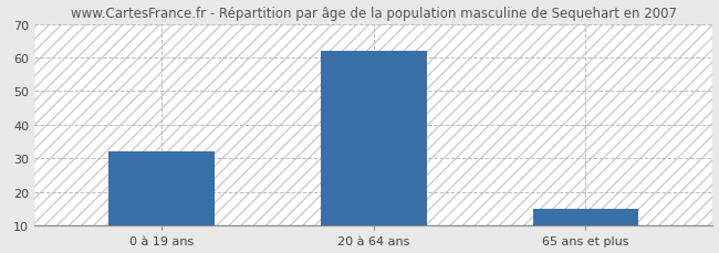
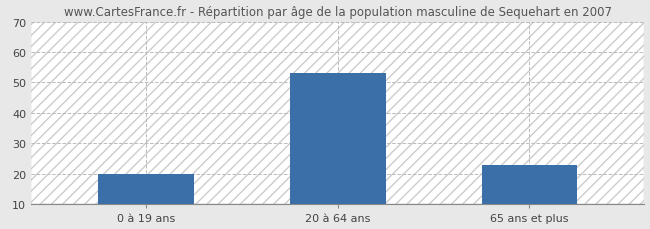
0 à 19 ans: 32 -> 20
20 à 64 ans: 62 -> 53
65 ans et plus: 15 -> 23
